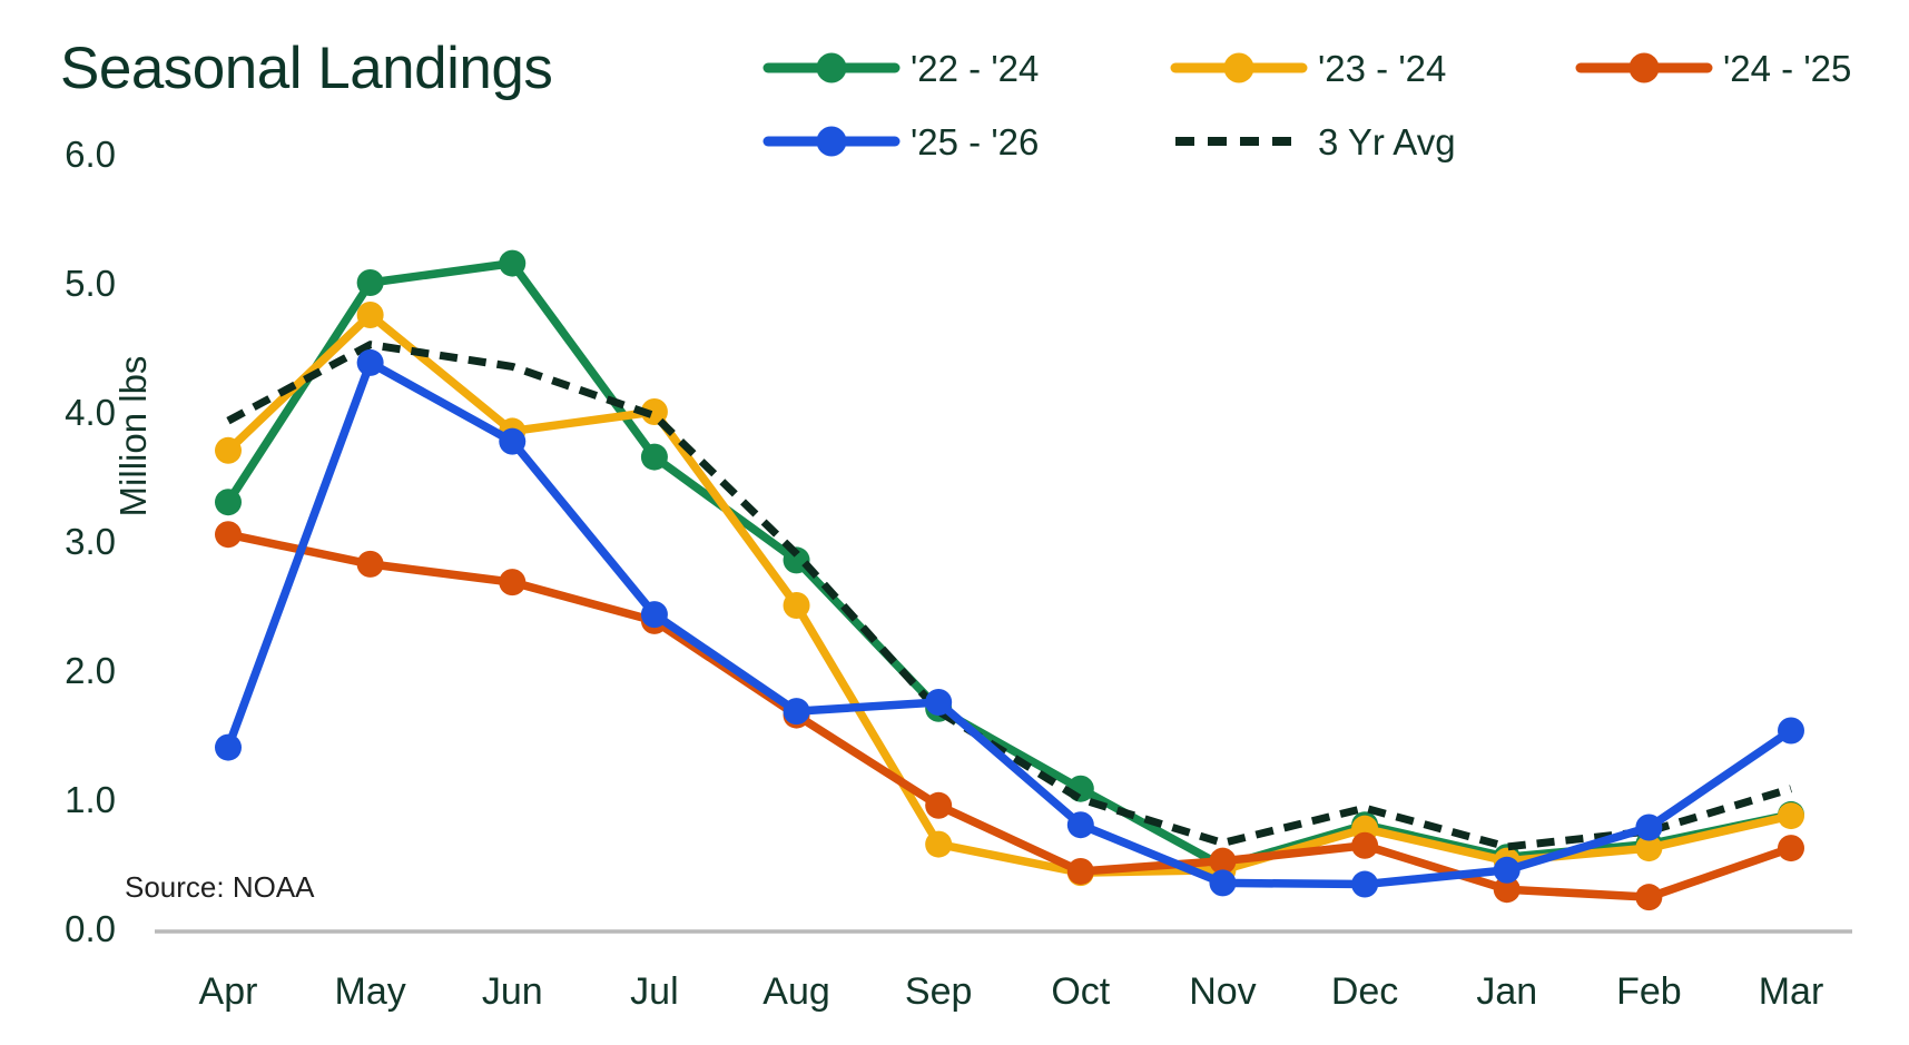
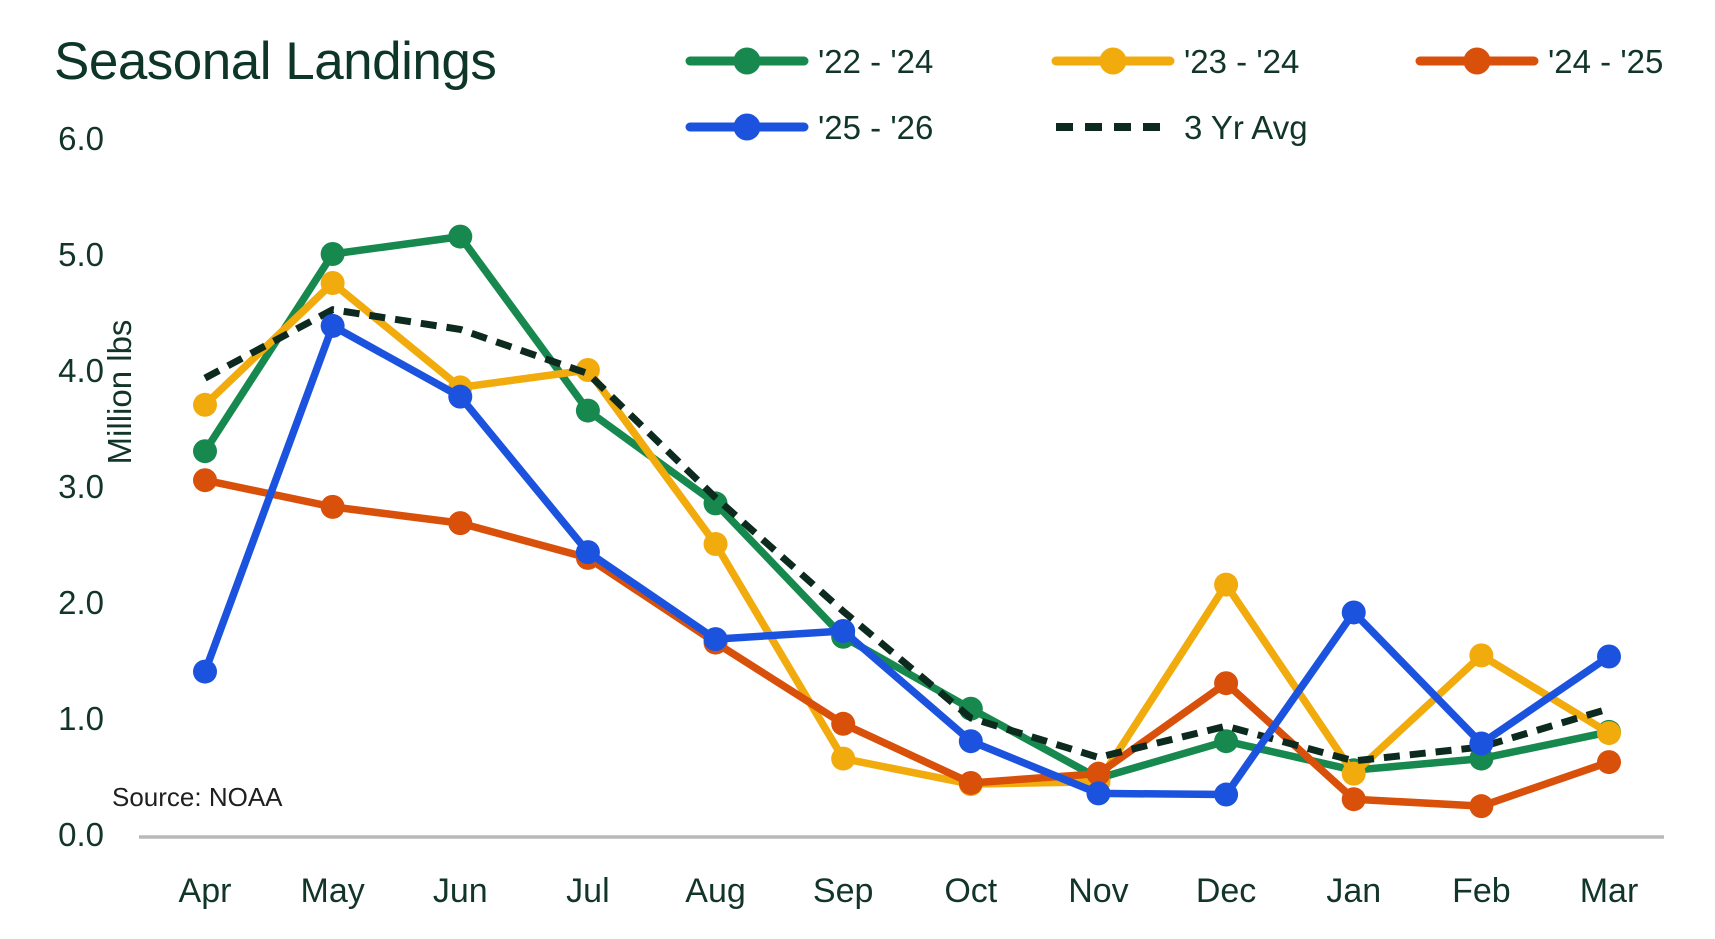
3 Yr Avg/Sep: 1.68 -> 1.92
'23 - '24/Dec: 0.77 -> 2.15
'24 - '25/Dec: 0.64 -> 1.30
'25 - '26/Jan: 0.45 -> 1.91
'23 - '24/Feb: 0.62 -> 1.54
